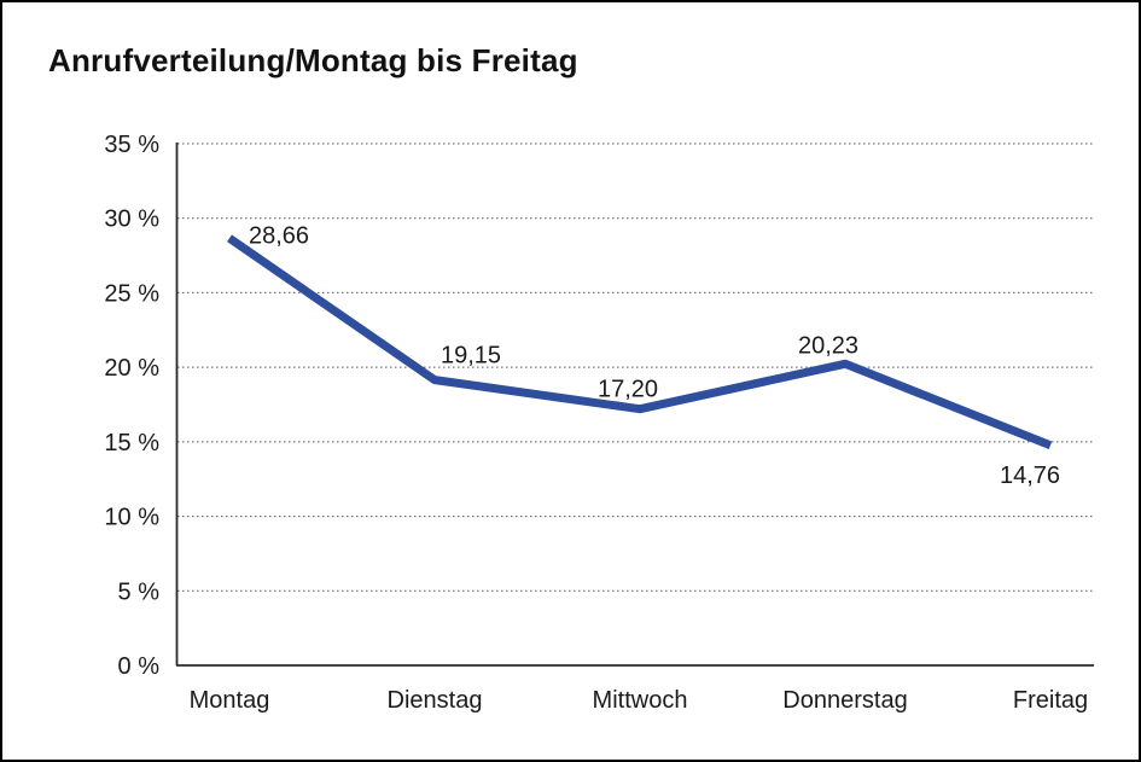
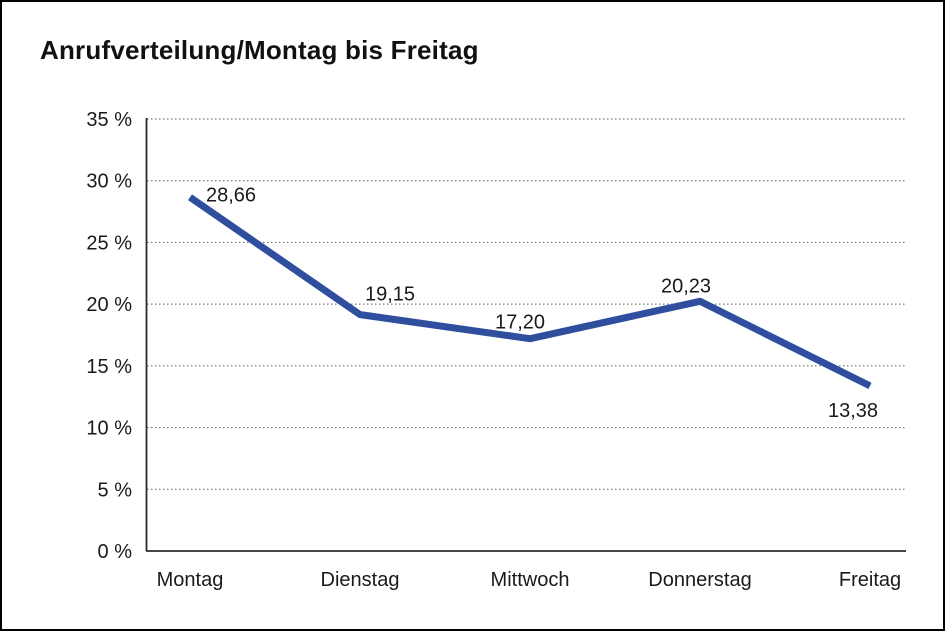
Freitag: 14,76 -> 13,38
